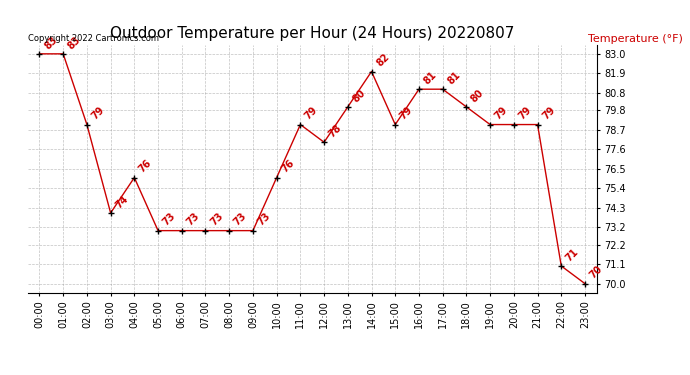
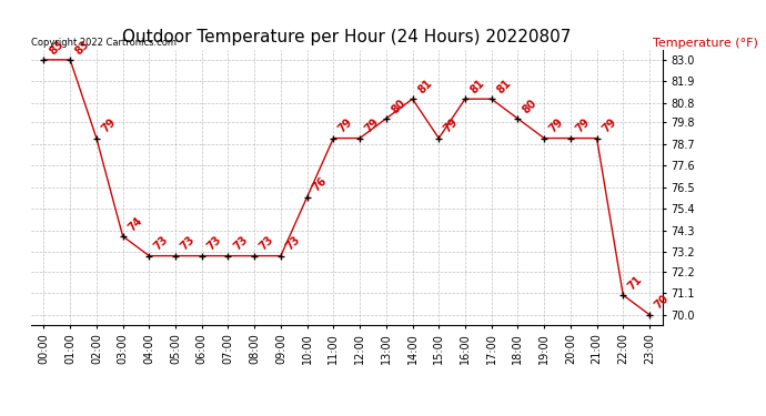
04:00: 76 -> 73
12:00: 78 -> 79
14:00: 82 -> 81
